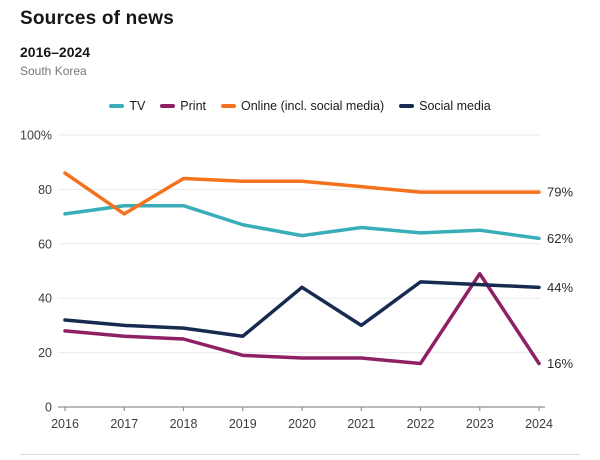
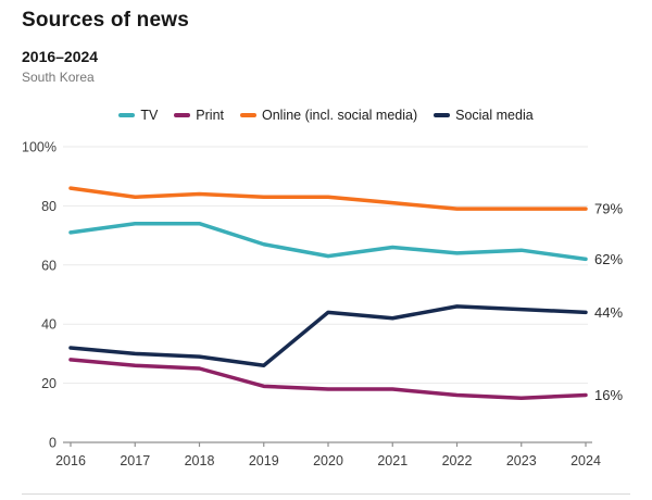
Online (incl. social media)/2017: 71% -> 83%
Social media/2021: 30% -> 42%
Print/2023: 49% -> 15%
